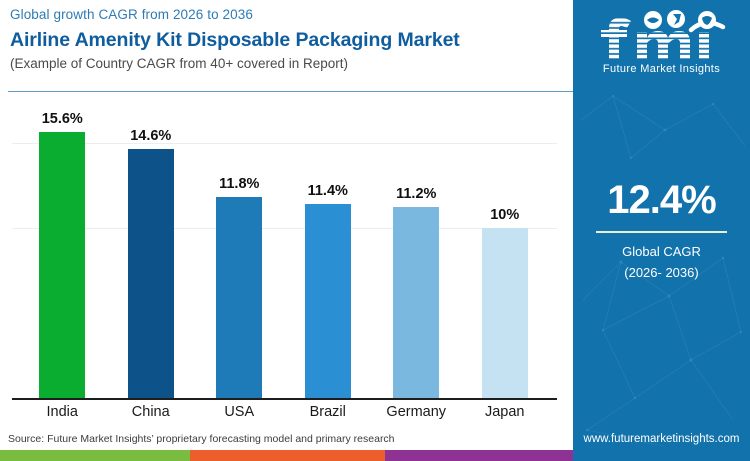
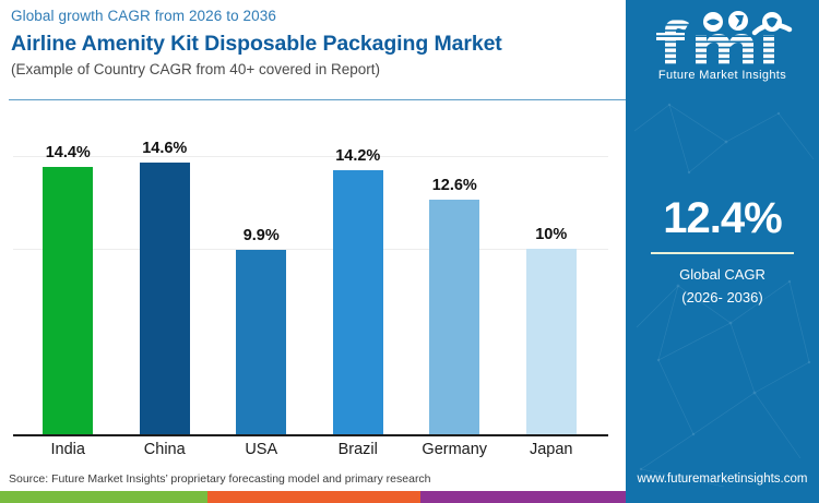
India: 15.6% -> 14.4%
USA: 11.8% -> 9.9%
Brazil: 11.4% -> 14.2%
Germany: 11.2% -> 12.6%
